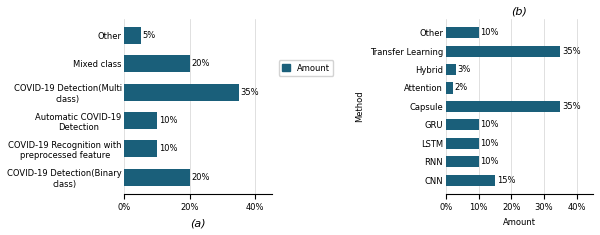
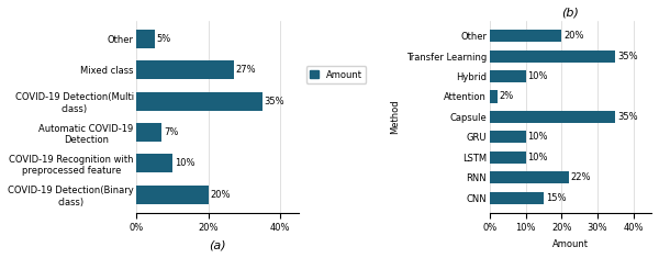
Mixed class: 20% -> 27%
Automatic COVID-19 Detection: 10% -> 7%
(b)/Other: 10% -> 20%
(b)/Hybrid: 3% -> 10%
(b)/RNN: 10% -> 22%
